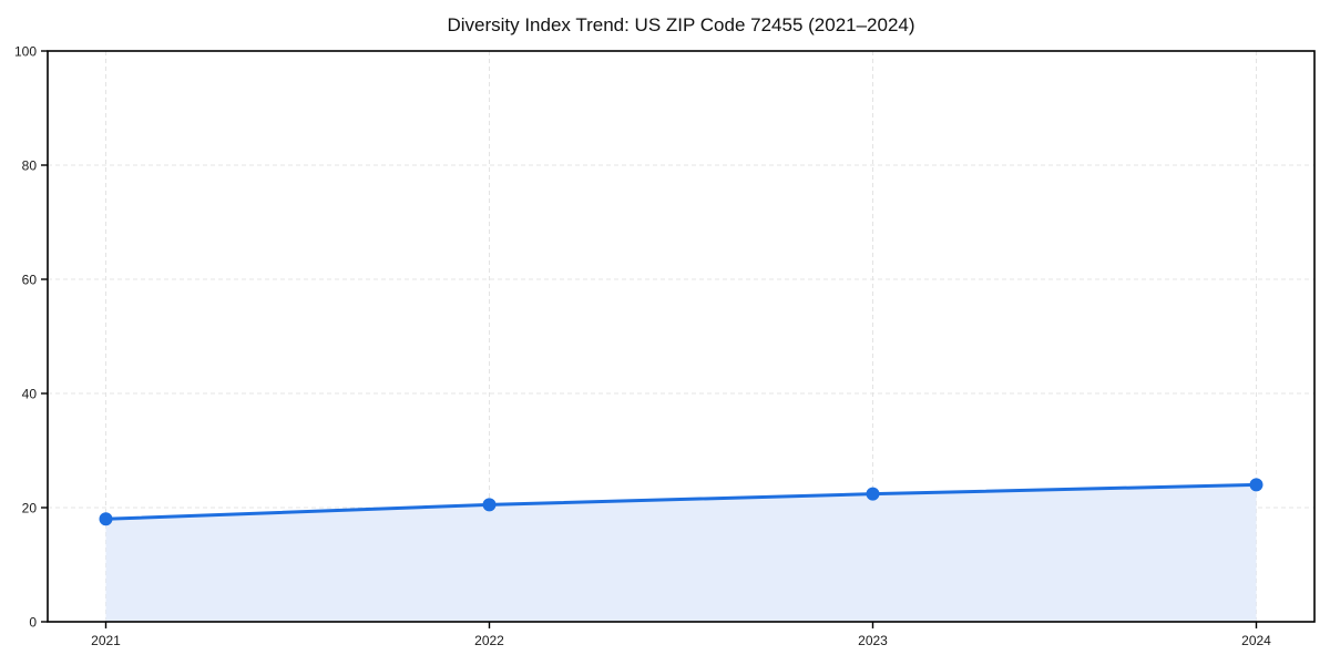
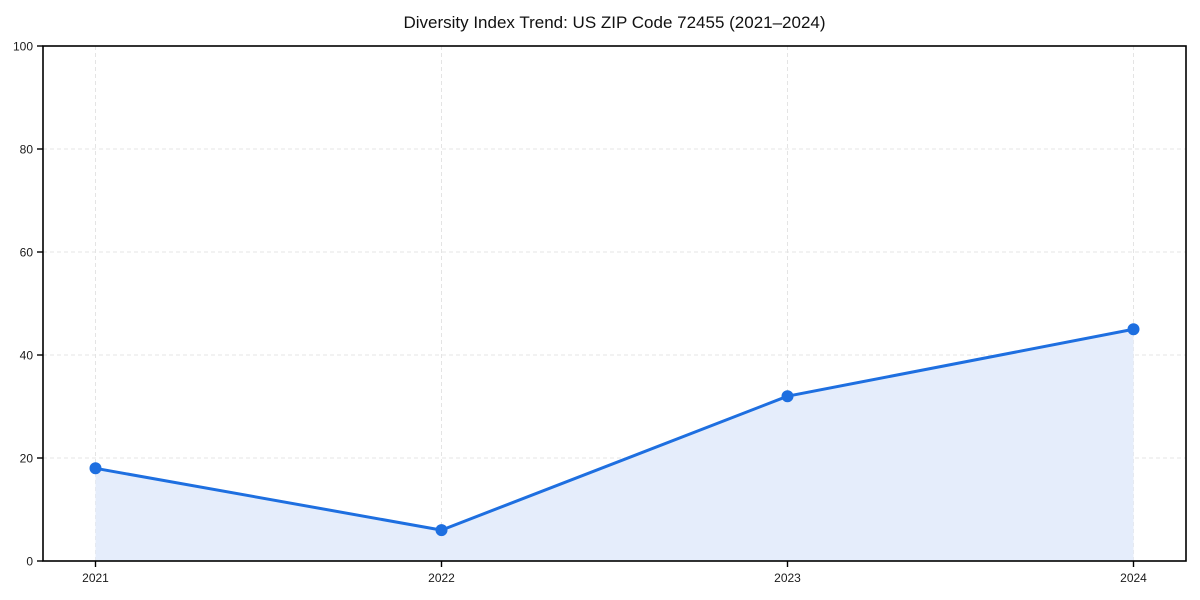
2022: 20 -> 6
2023: 22 -> 32
2024: 24 -> 45
